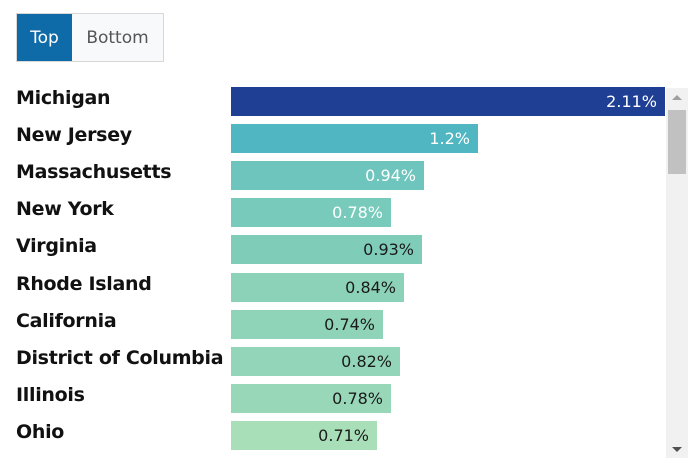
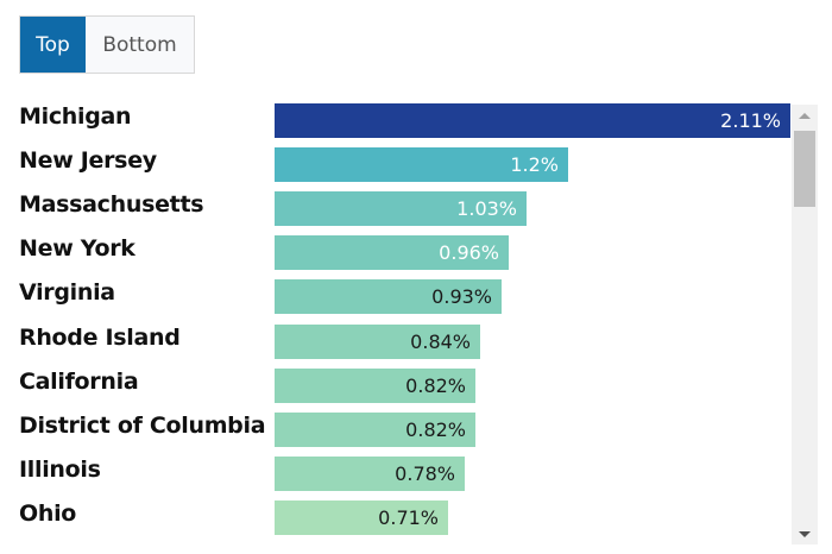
Massachusetts: 0.94% -> 1.03%
New York: 0.78% -> 0.96%
California: 0.74% -> 0.82%
